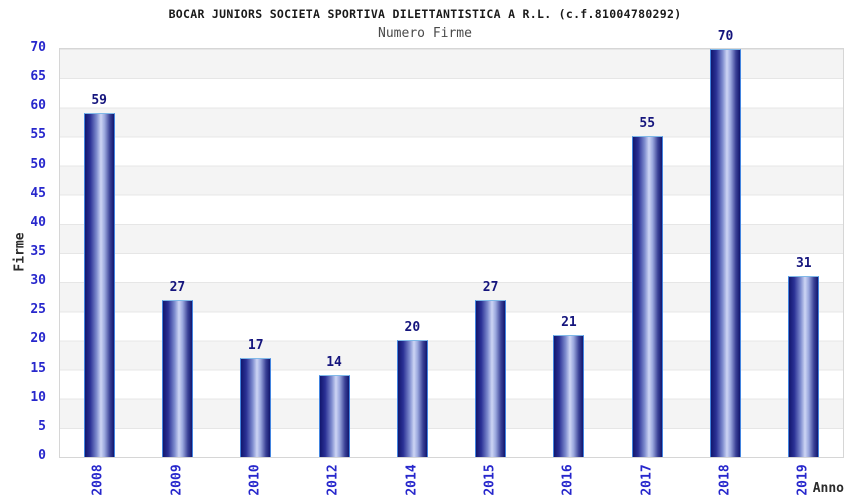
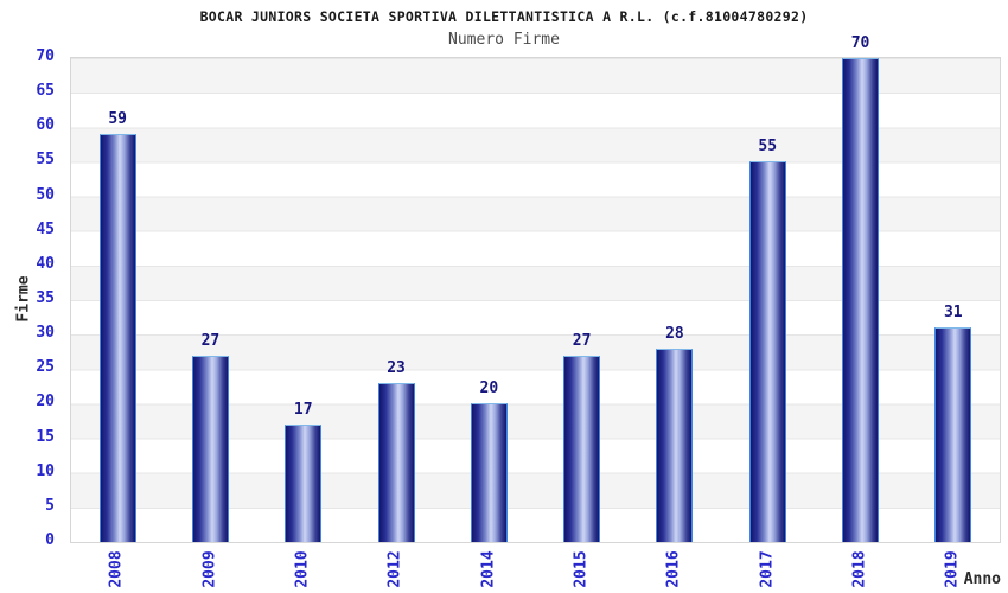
2012: 14 -> 23
2016: 21 -> 28
